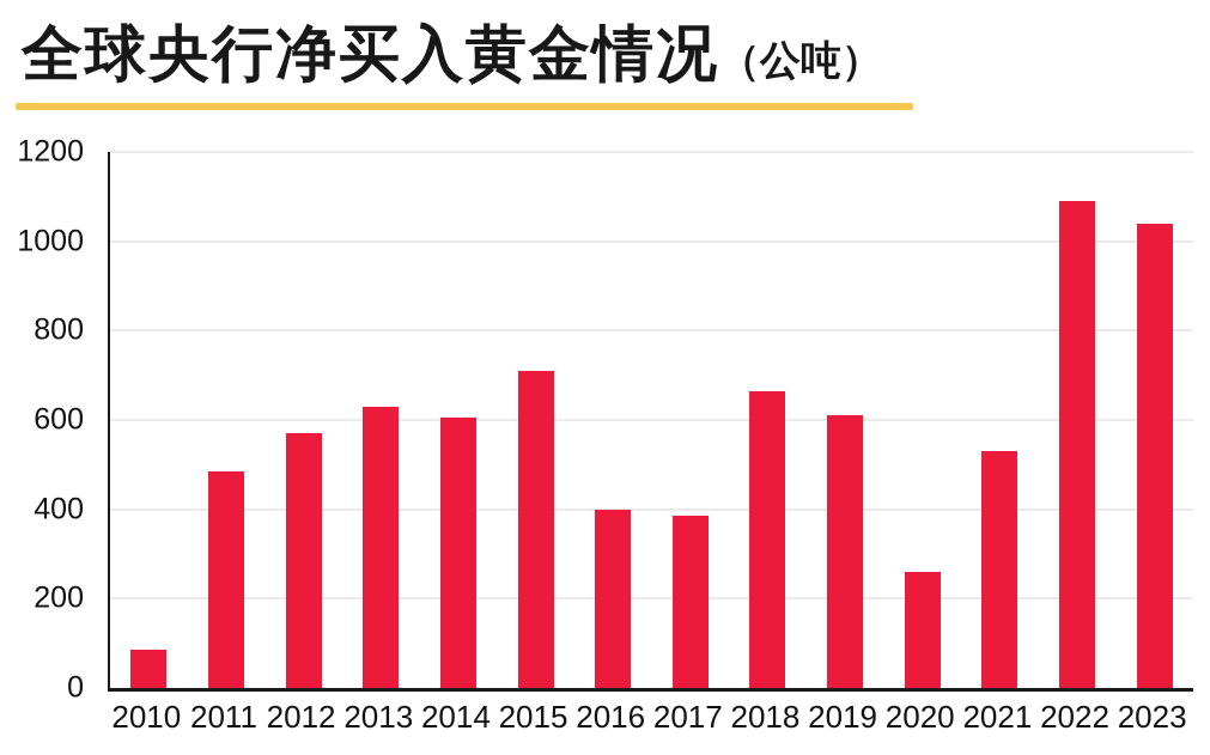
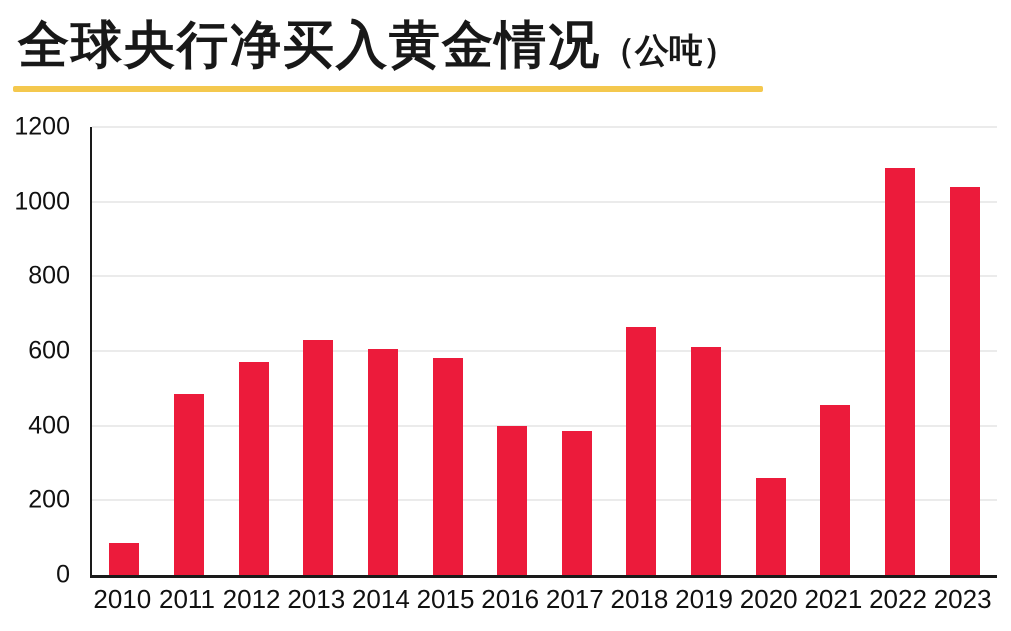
2015: 710 -> 580
2021: 530 -> 460
